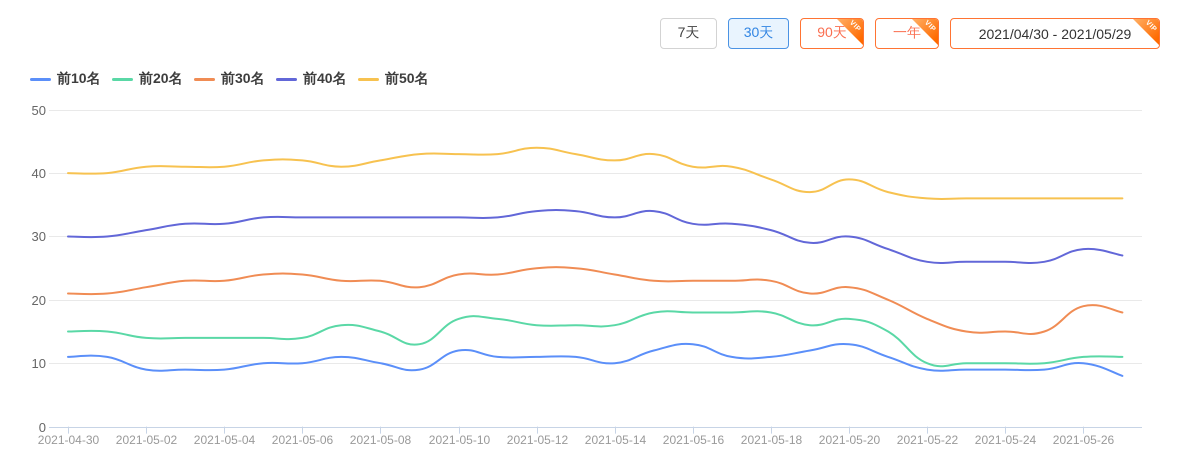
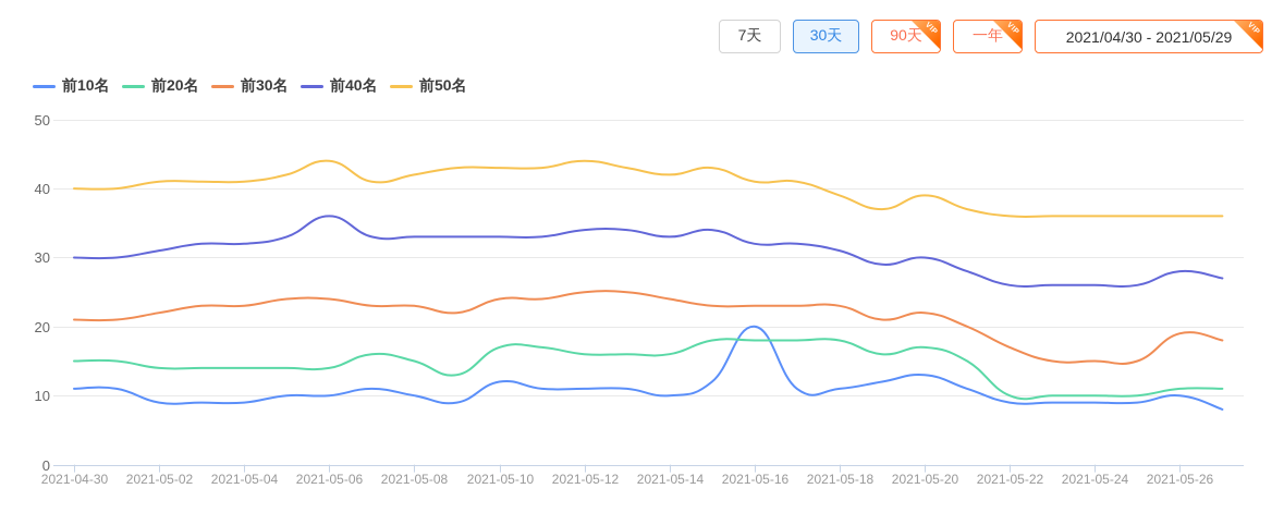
前40名/2021-05-06: 33 -> 36
前50名/2021-05-06: 42 -> 44
前10名/2021-05-16: 13 -> 20
